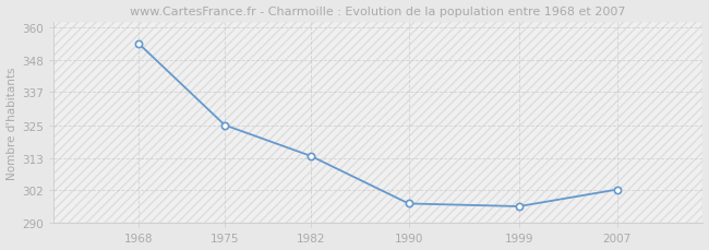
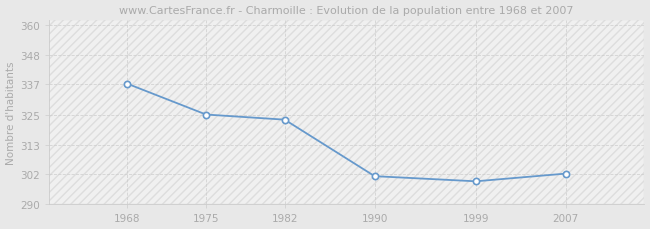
1968: 354 -> 337
1982: 314 -> 323
1990: 297 -> 301
1999: 296 -> 299
